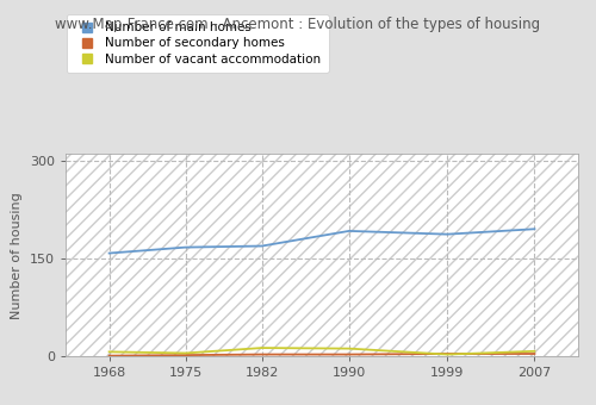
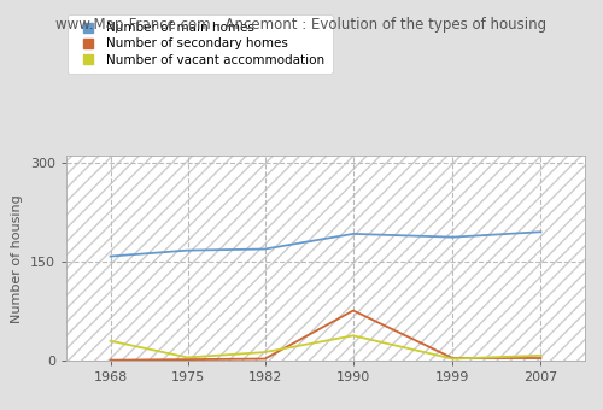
Number of vacant accommodation/1968: 7 -> 30
Number of secondary homes/1990: 3 -> 76
Number of vacant accommodation/1990: 12 -> 38
